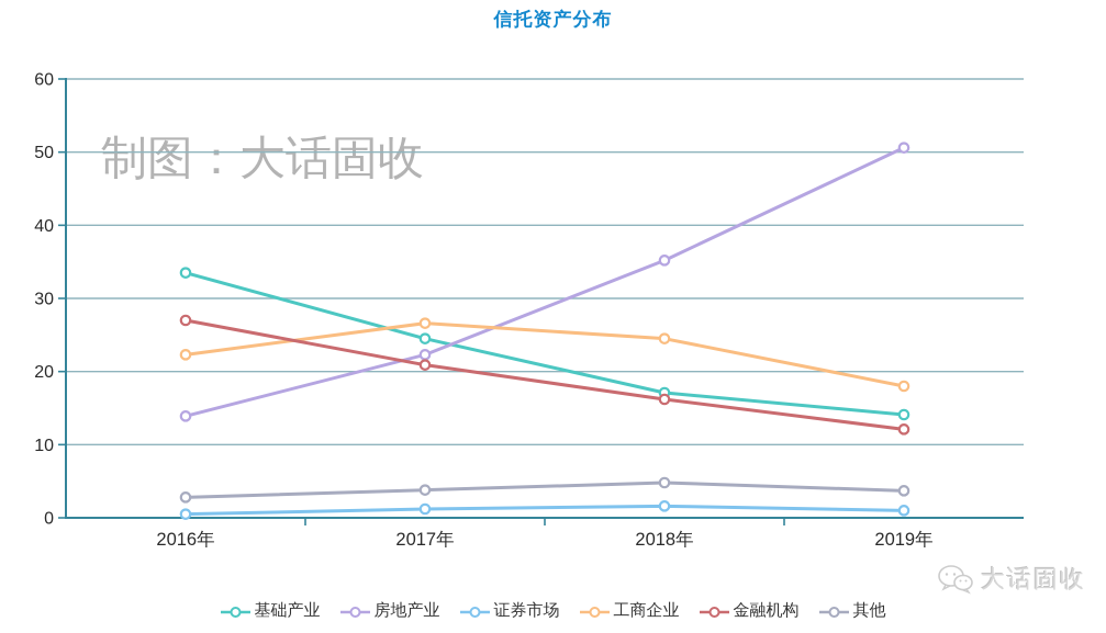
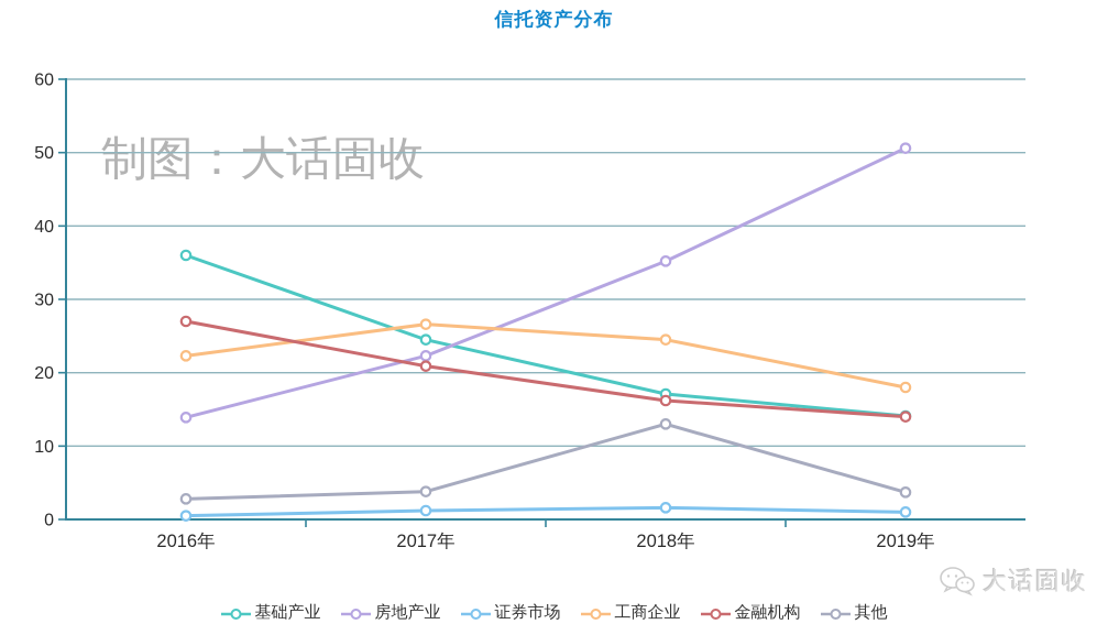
基础产业/2016年: 34 -> 36
其他/2018年: 5 -> 13
金融机构/2019年: 12 -> 14
